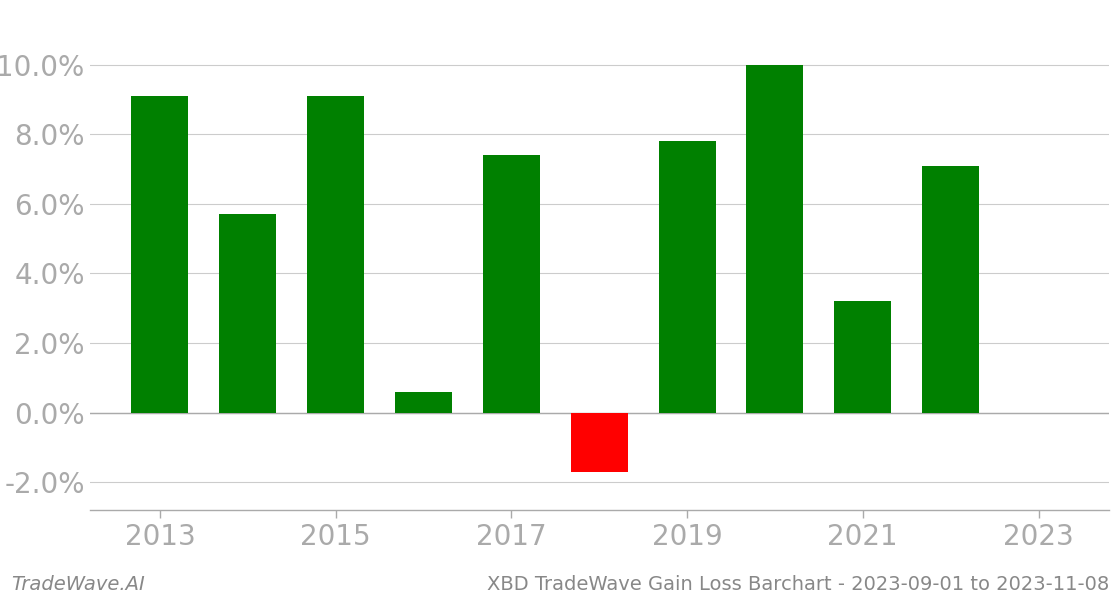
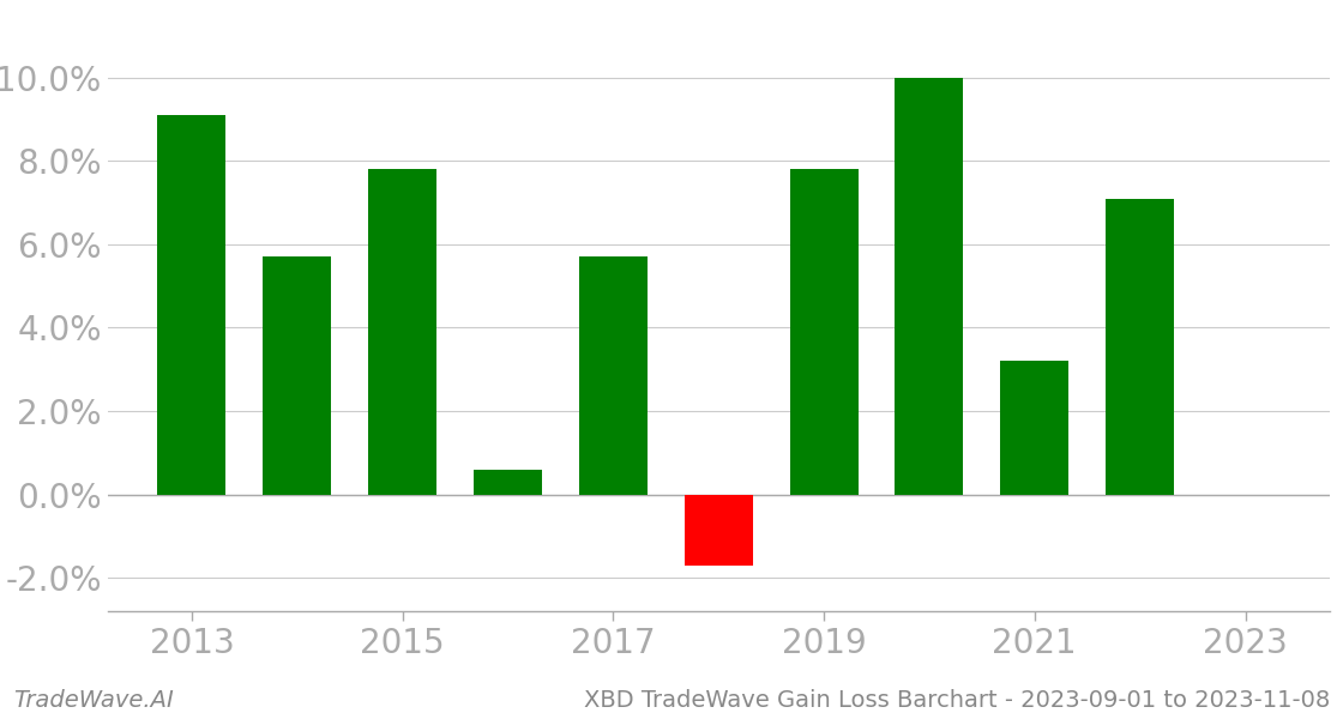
2015: 9.1% -> 7.8%
2017: 7.4% -> 5.7%
